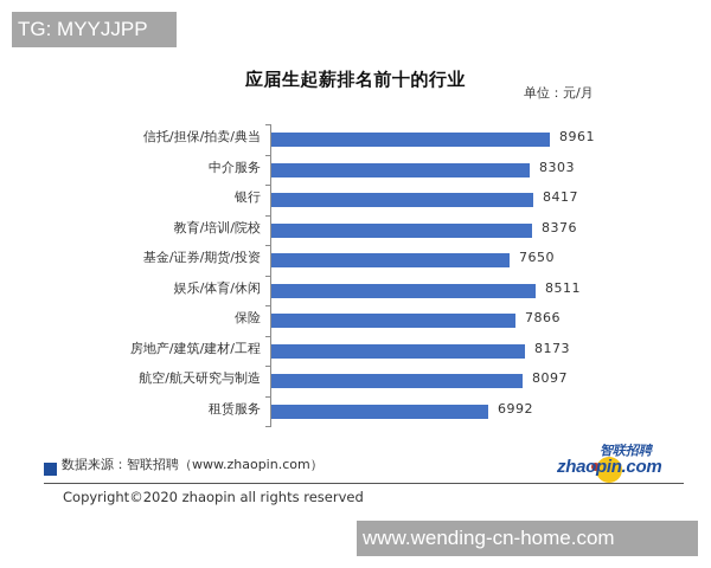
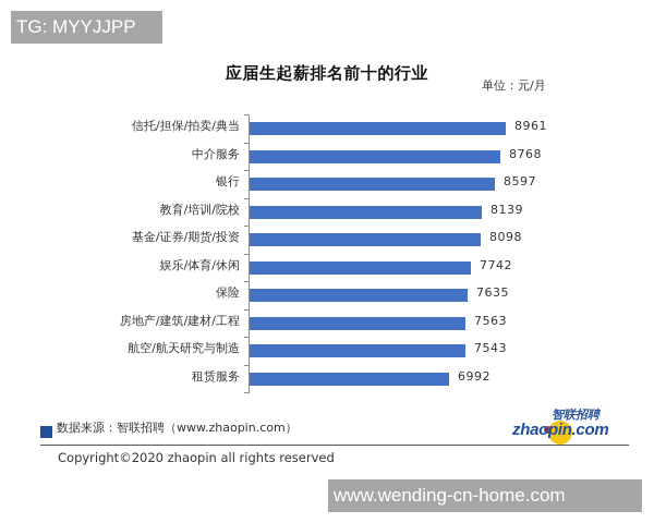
中介服务: 8303 -> 8768
银行: 8417 -> 8597
教育/培训/院校: 8376 -> 8139
基金/证券/期货/投资: 7650 -> 8098
娱乐/体育/休闲: 8511 -> 7742
保险: 7866 -> 7635
房地产/建筑/建材/工程: 8173 -> 7563
航空/航天研究与制造: 8097 -> 7543
